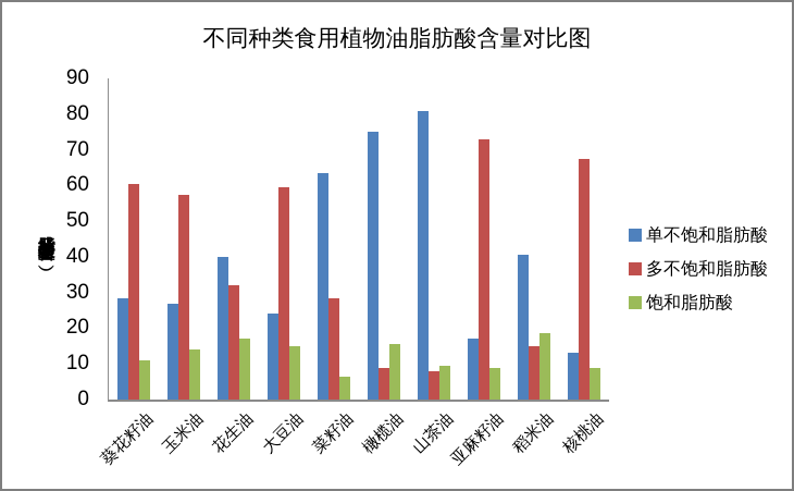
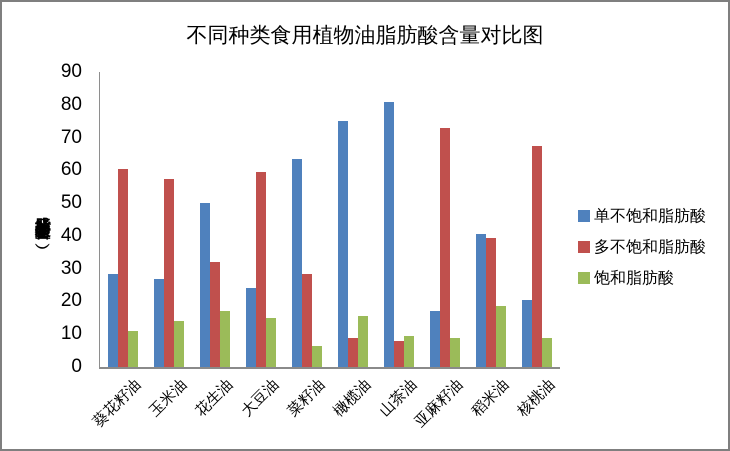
单不饱和脂肪酸/花生油: 40 -> 50
多不饱和脂肪酸/稻米油: 15 -> 40
单不饱和脂肪酸/核桃油: 13 -> 20
